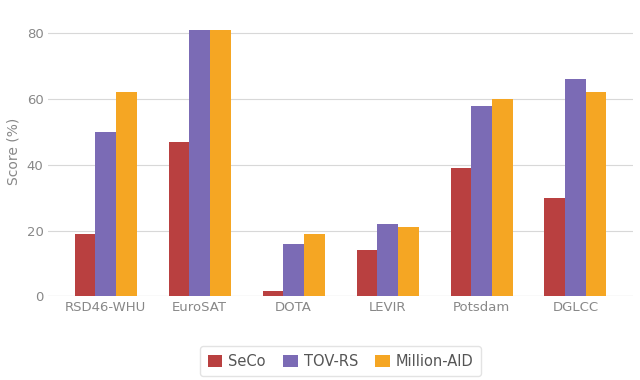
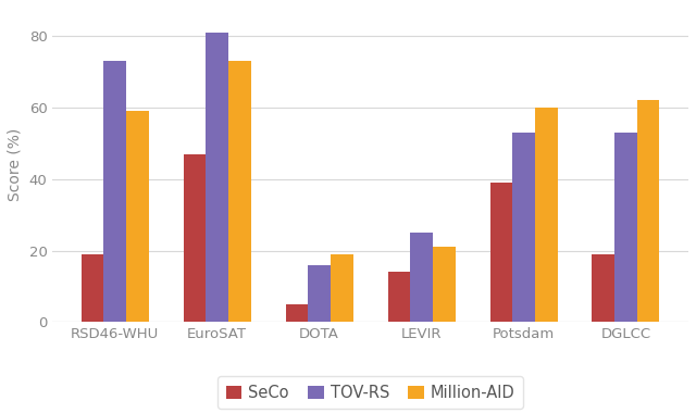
TOV-RS/RSD46-WHU: 50 -> 73
Million-AID/RSD46-WHU: 62 -> 59
Million-AID/EuroSAT: 81 -> 73
SeCo/DOTA: 1.5 -> 5.0
TOV-RS/LEVIR: 22 -> 25
TOV-RS/Potsdam: 58 -> 53
SeCo/DGLCC: 30.0 -> 19.0
TOV-RS/DGLCC: 66 -> 53
